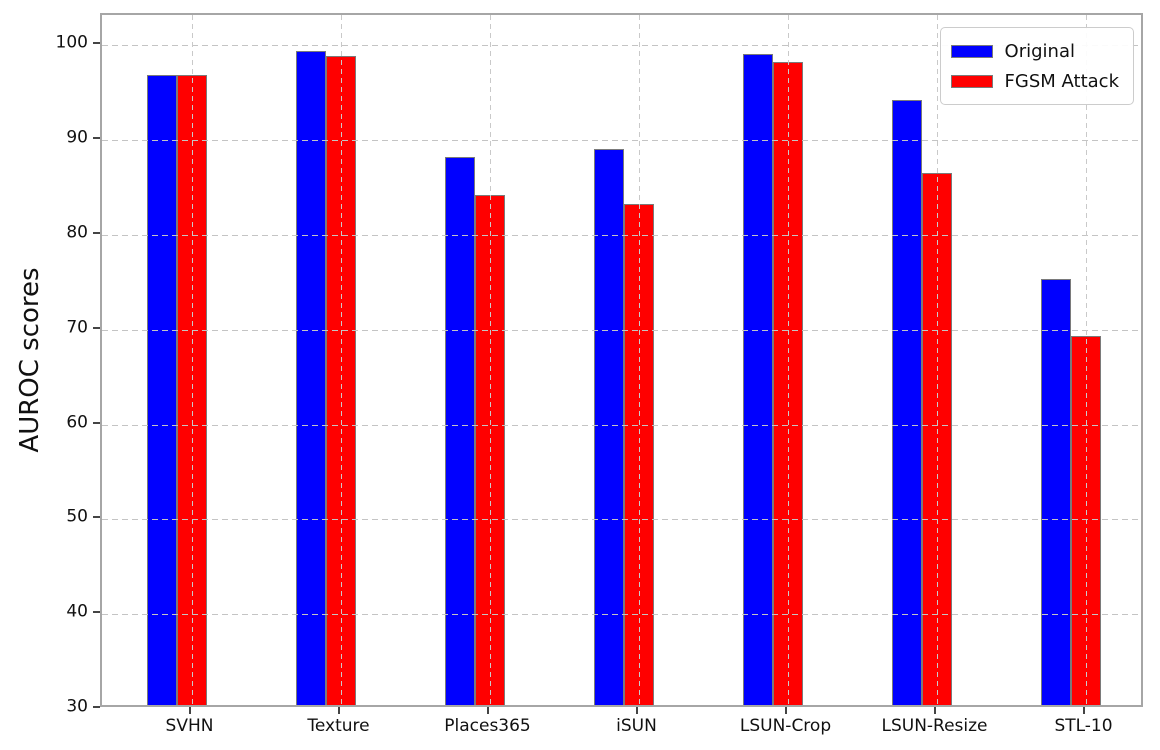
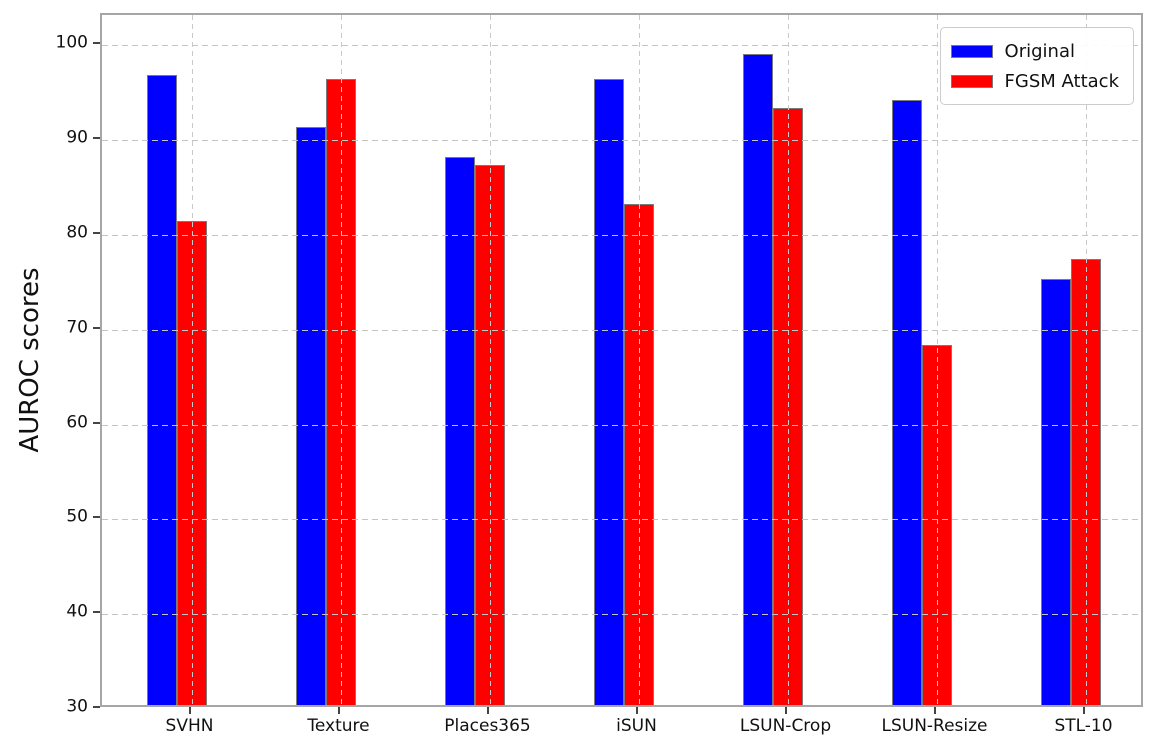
FGSM Attack/SVHN: 96 -> 81
Original/Texture: 99 -> 91
FGSM Attack/Texture: 98 -> 96
FGSM Attack/Places365: 84 -> 87
Original/iSUN: 89 -> 96
FGSM Attack/LSUN-Crop: 98 -> 93
FGSM Attack/LSUN-Resize: 86 -> 68
FGSM Attack/STL-10: 69 -> 77
